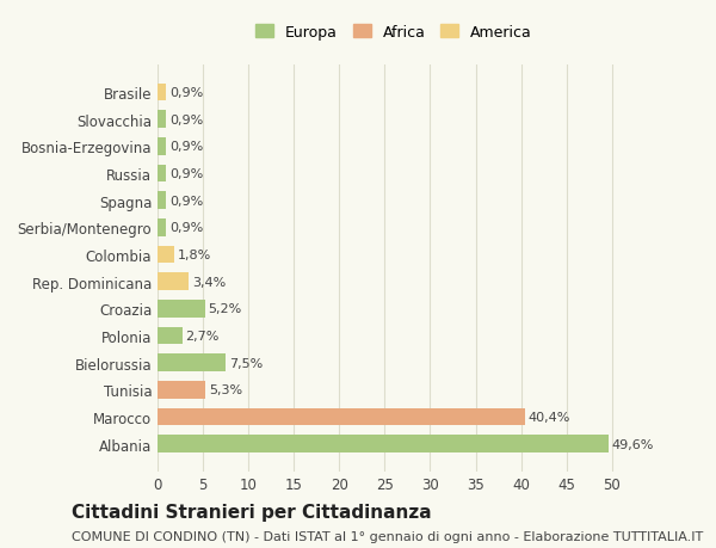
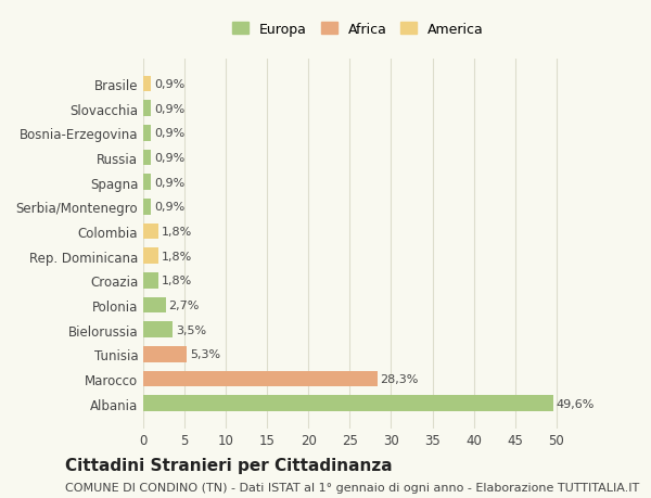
Rep. Dominicana: 3,4% -> 1,8%
Croazia: 5,2% -> 1,8%
Bielorussia: 7,5% -> 3,5%
Marocco: 40,4% -> 28,3%
